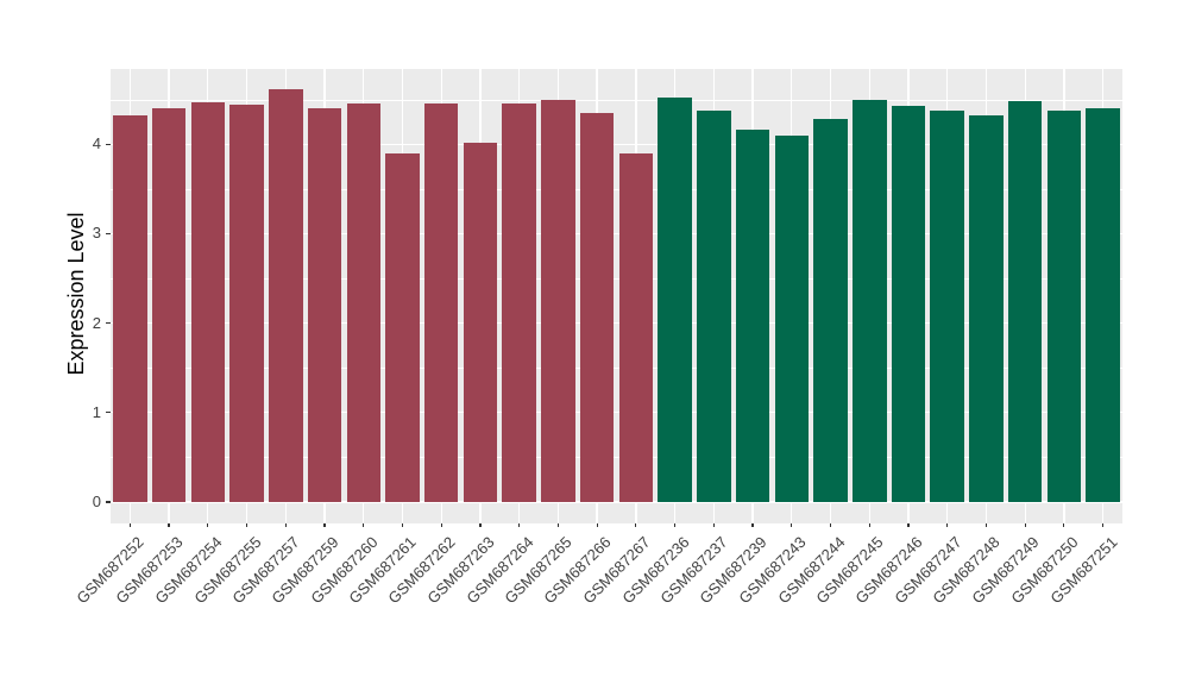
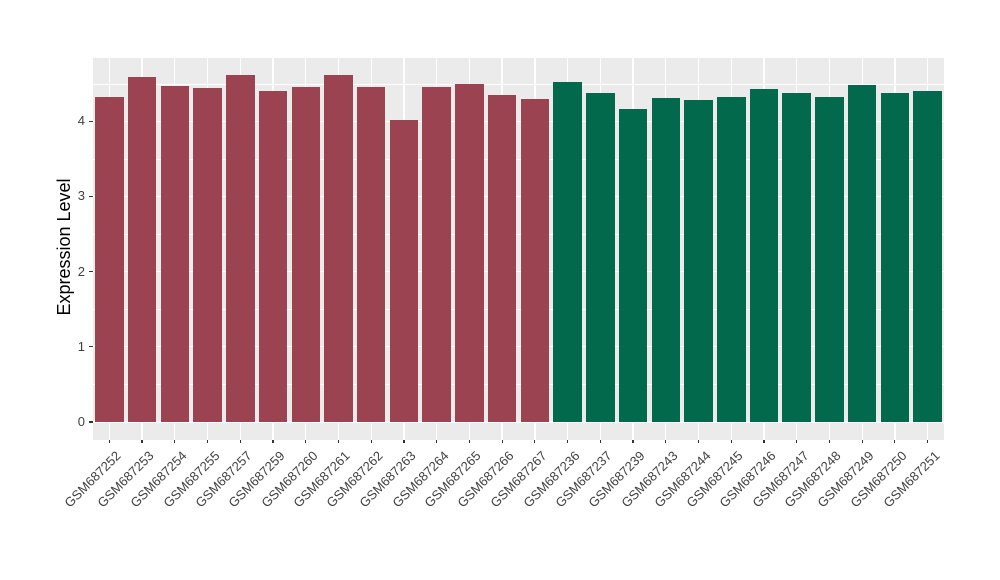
GSM687253: 4.4 -> 4.6
GSM687261: 3.9 -> 4.6
GSM687267: 3.9 -> 4.3
GSM687243: 4.1 -> 4.3
GSM687245: 4.5 -> 4.3
